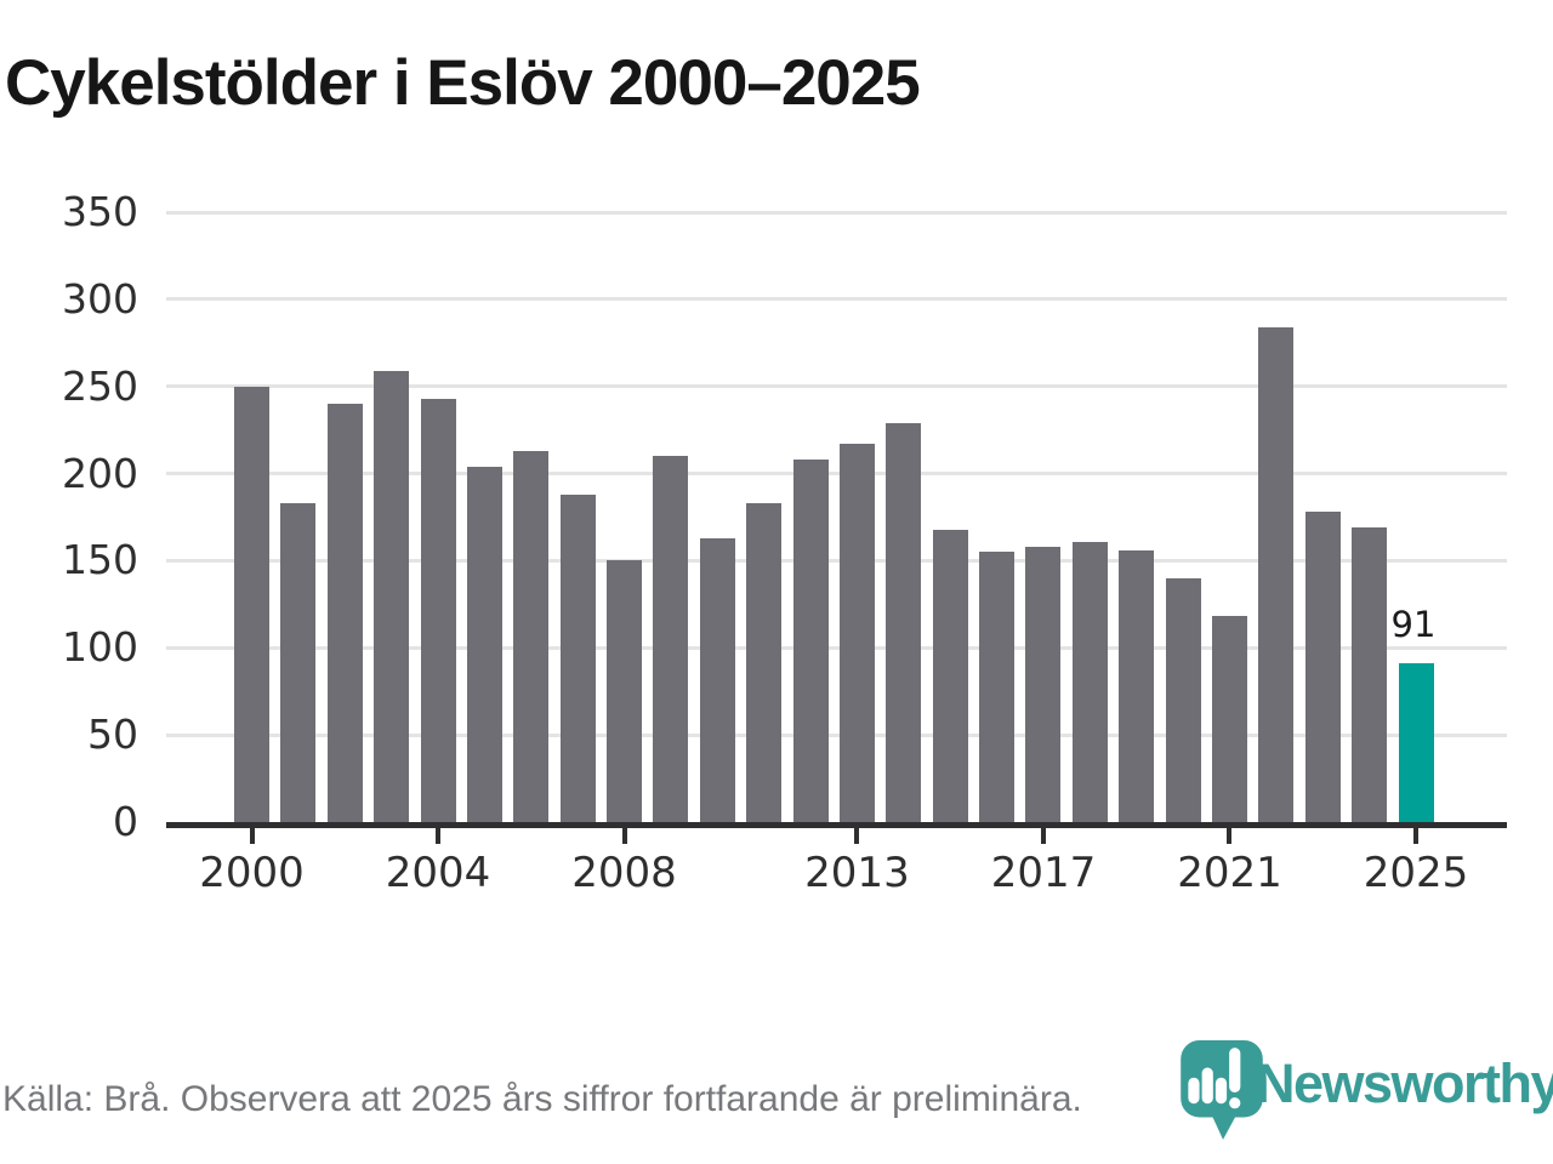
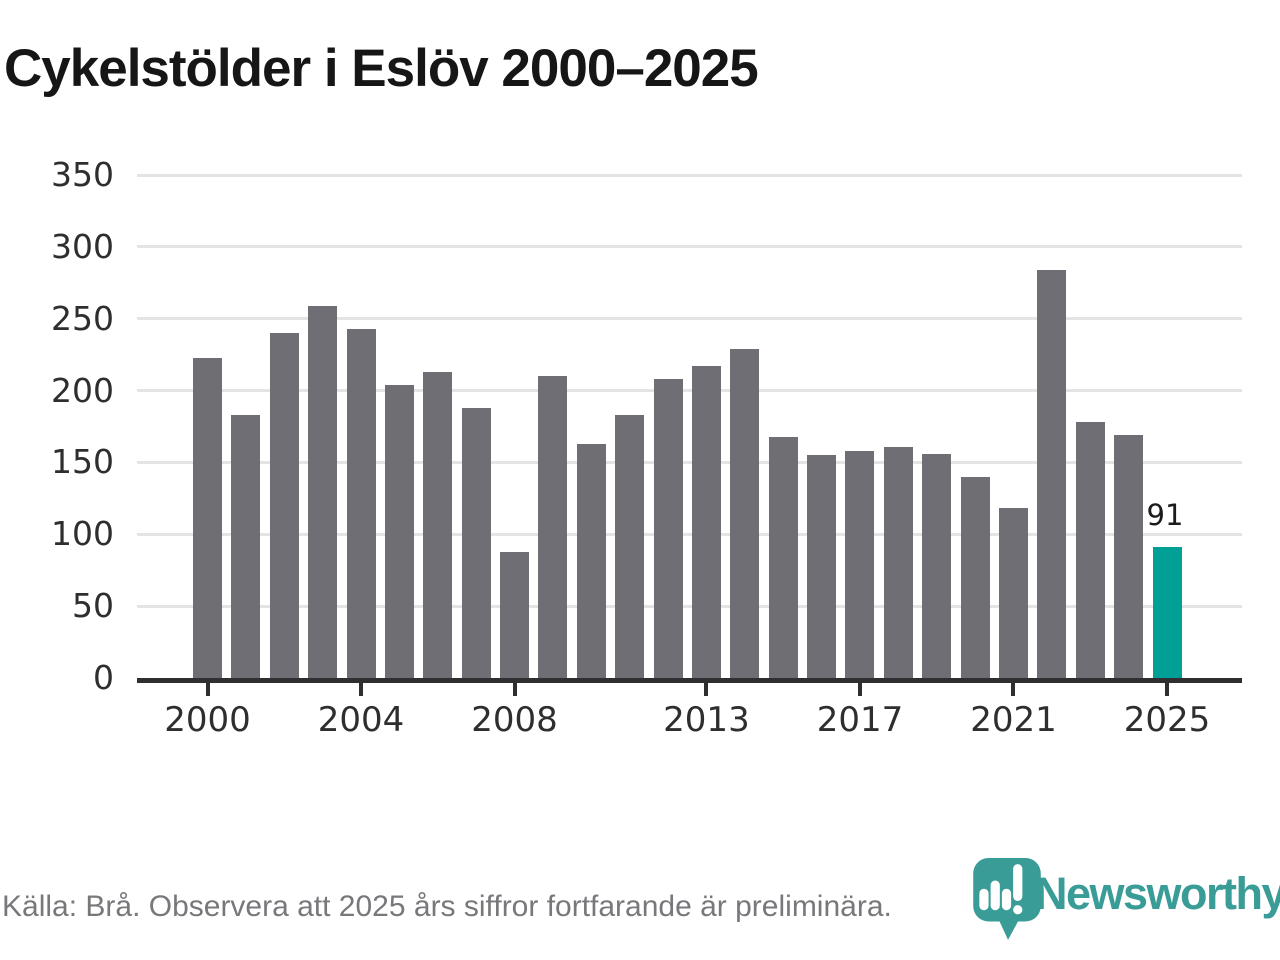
2000: 250 -> 223
2008: 150 -> 88
